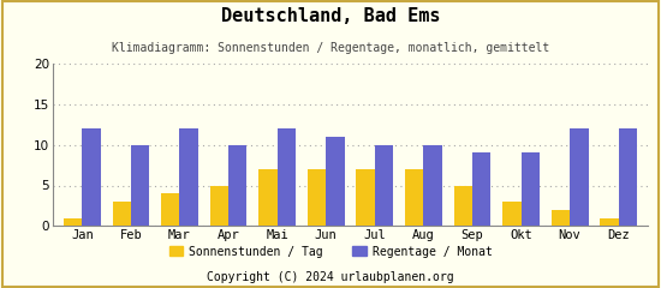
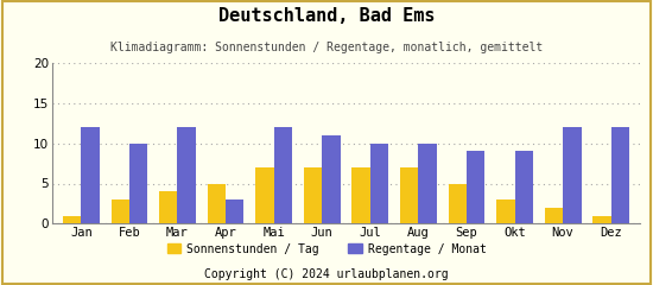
Regentage / Monat/Apr: 10 -> 3
